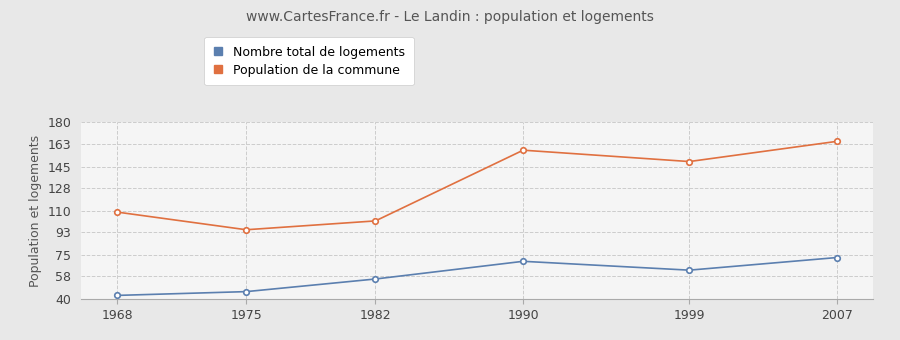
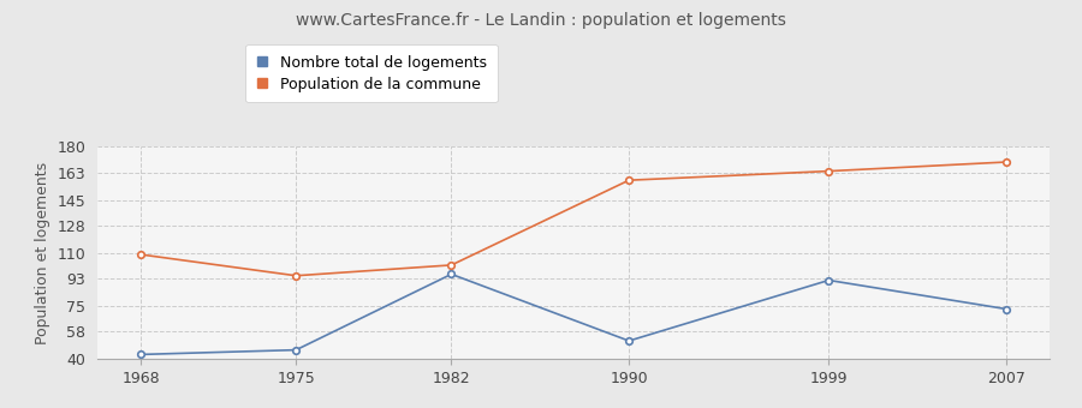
Nombre total de logements/1982: 56 -> 96
Nombre total de logements/1990: 70 -> 52
Nombre total de logements/1999: 63 -> 92
Population de la commune/1999: 149 -> 164
Population de la commune/2007: 165 -> 170
